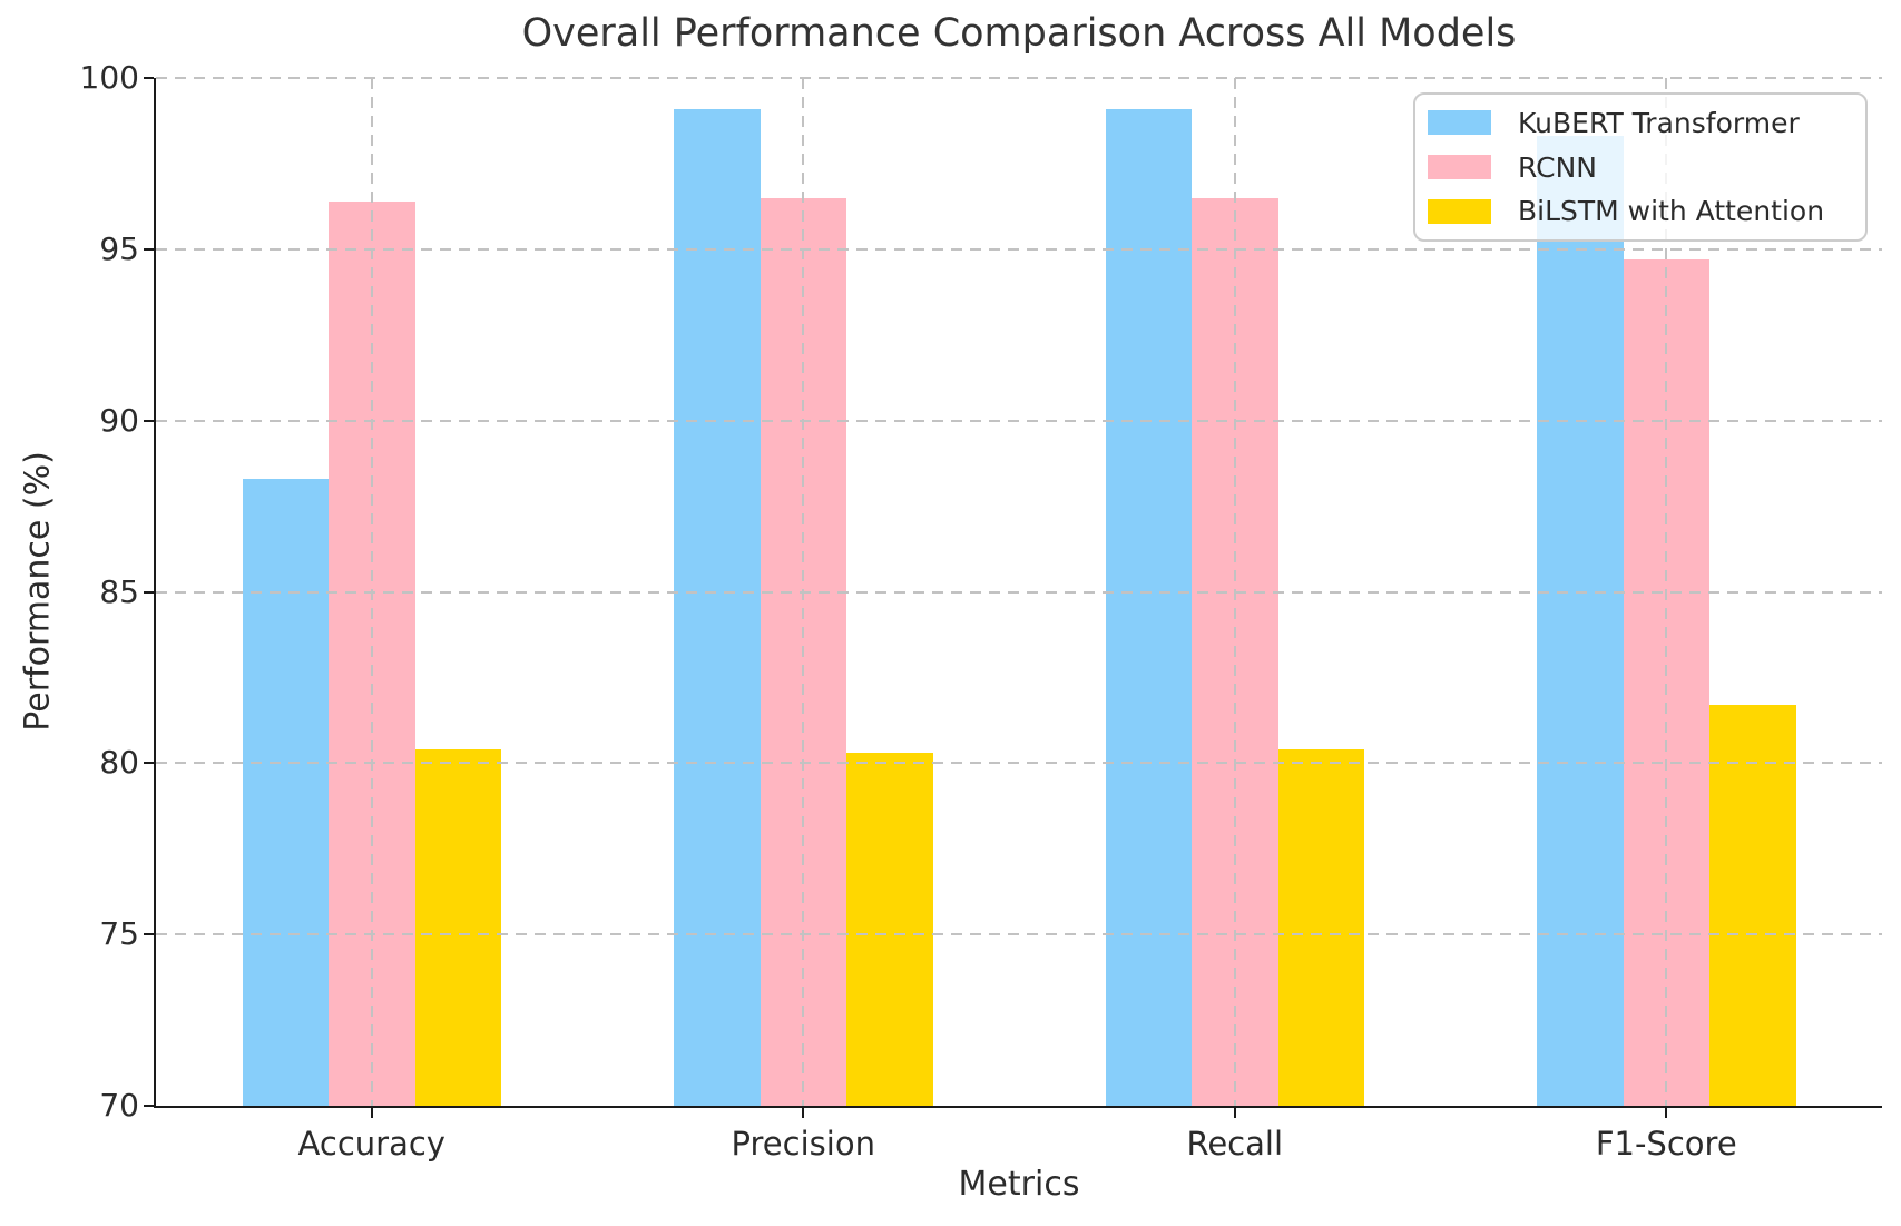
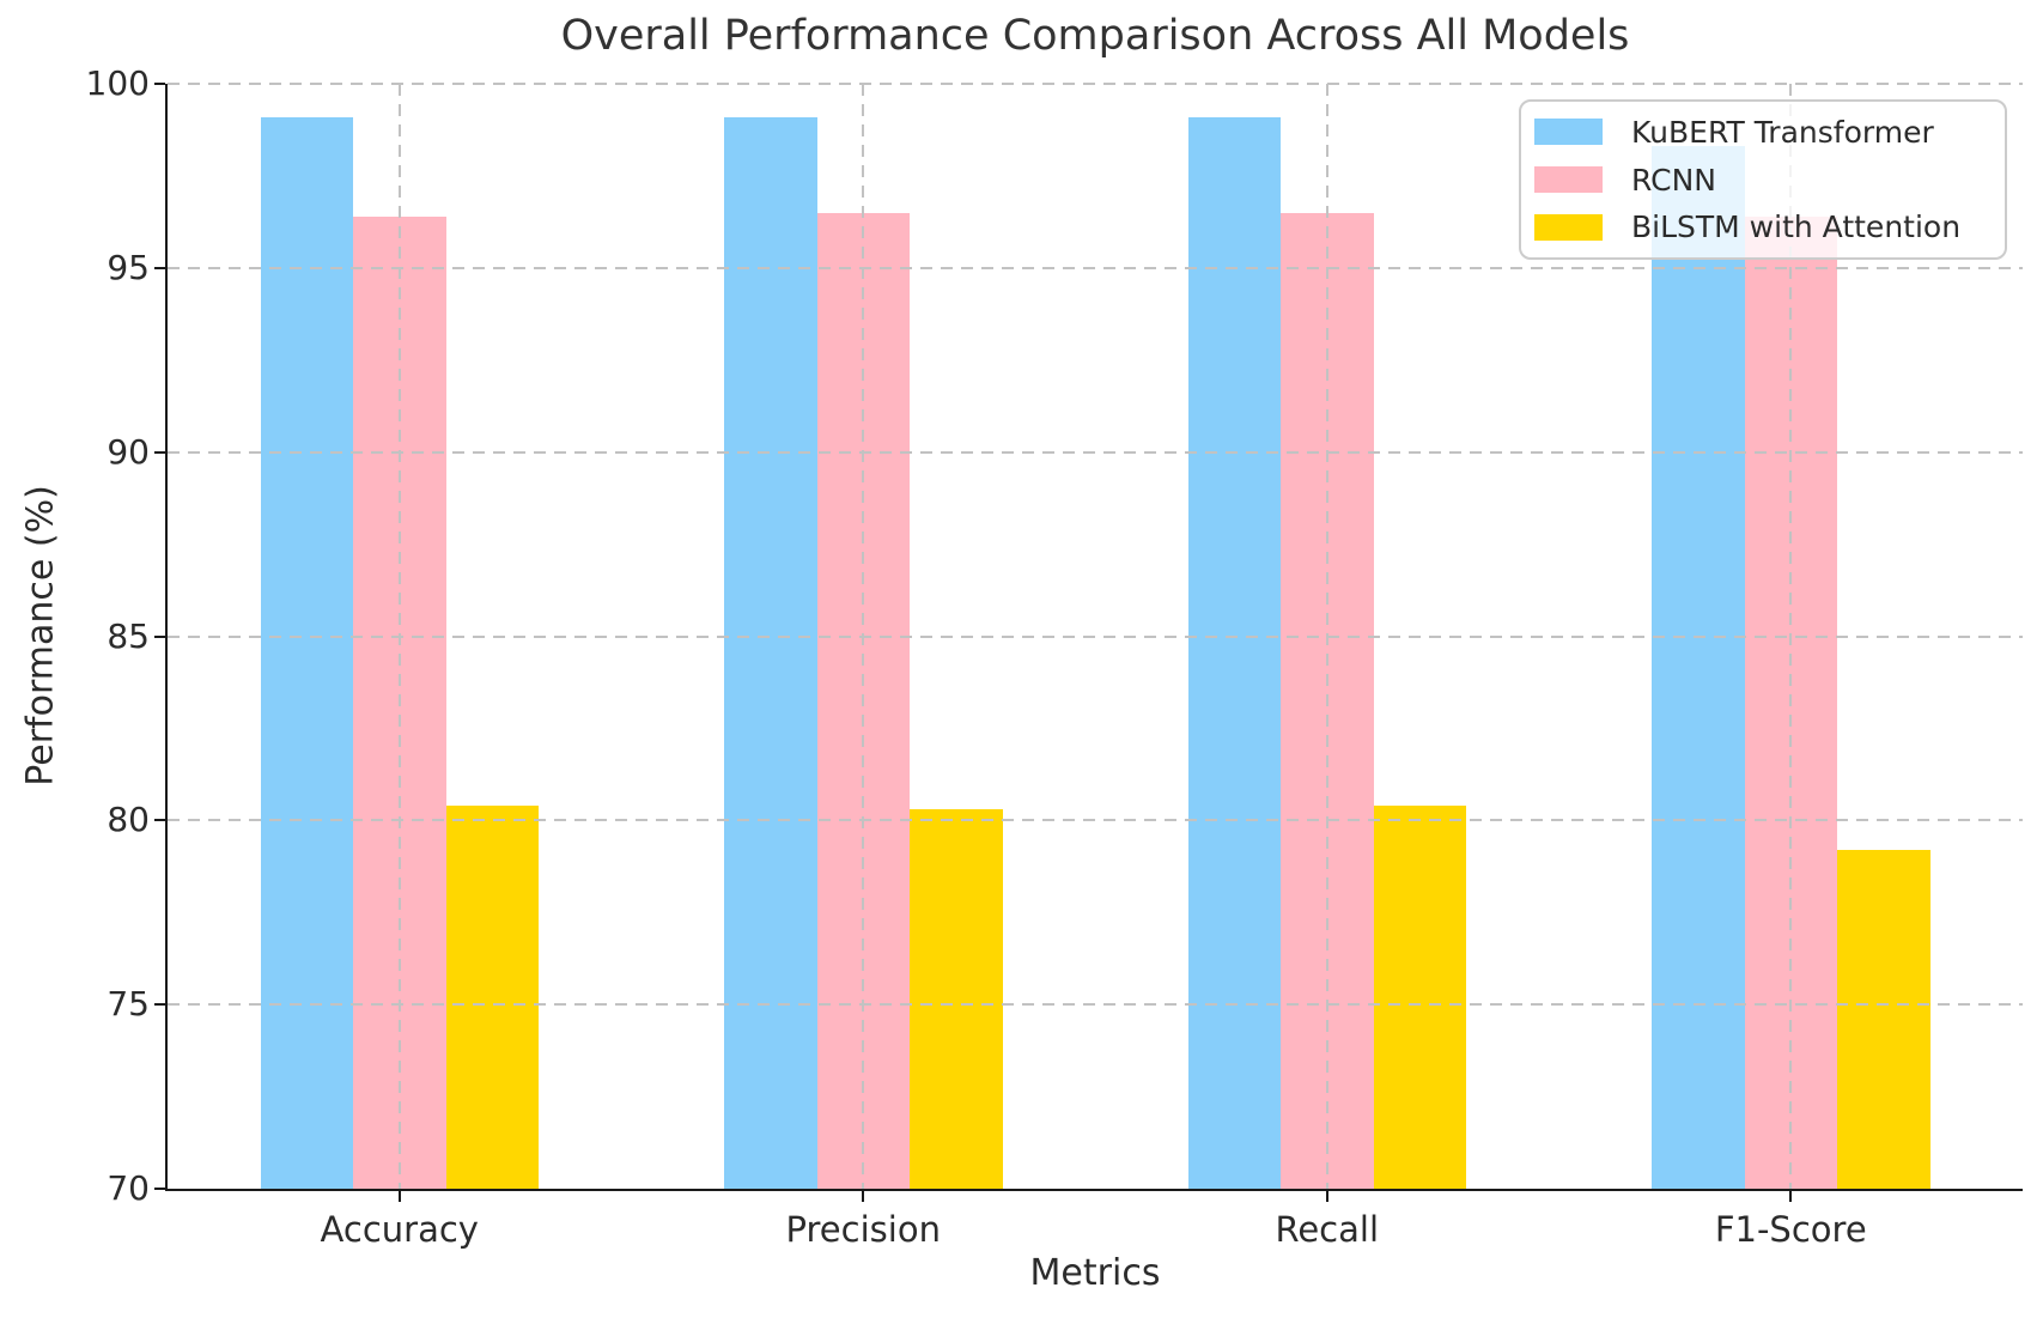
KuBERT Transformer/Accuracy: 88.3 -> 99.1
RCNN/F1-Score: 94.7 -> 96.4
BiLSTM with Attention/F1-Score: 81.7 -> 79.2
